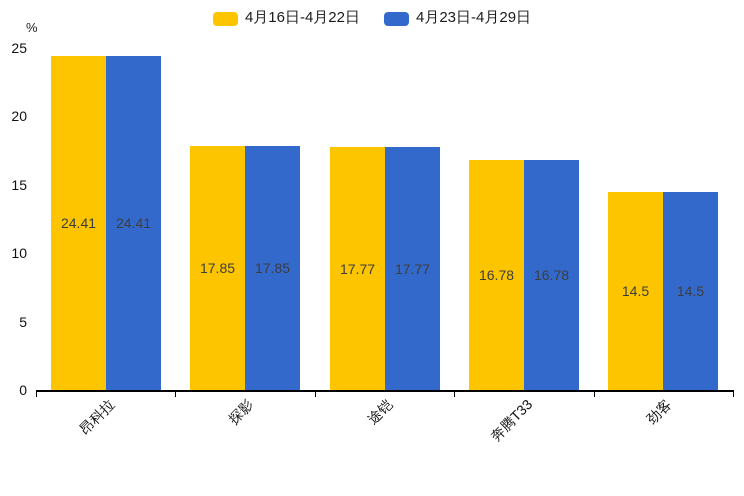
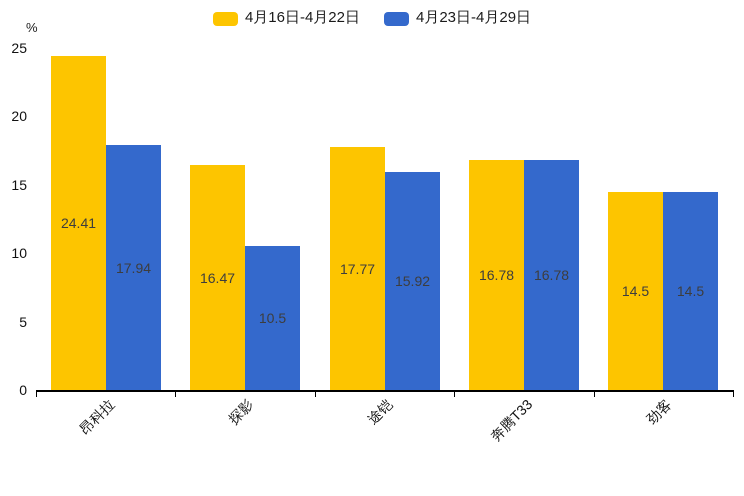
4月23日-4月29日/昂科拉: 24.41 -> 17.94
4月16日-4月22日/探影: 17.85 -> 16.47
4月23日-4月29日/探影: 17.85 -> 10.5
4月23日-4月29日/途铠: 17.77 -> 15.92
